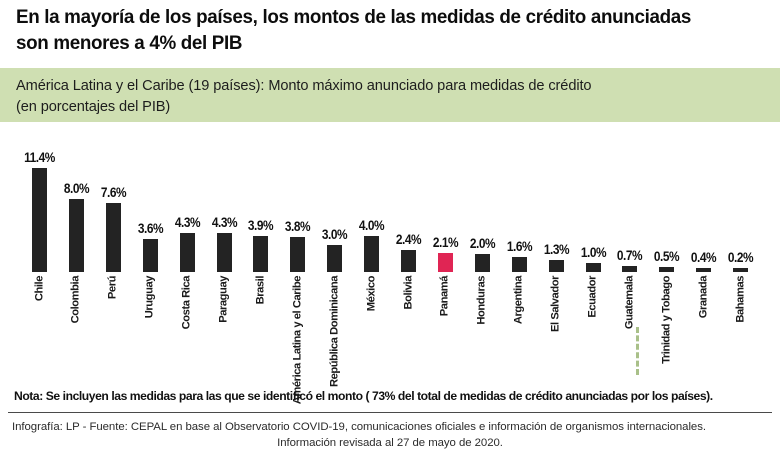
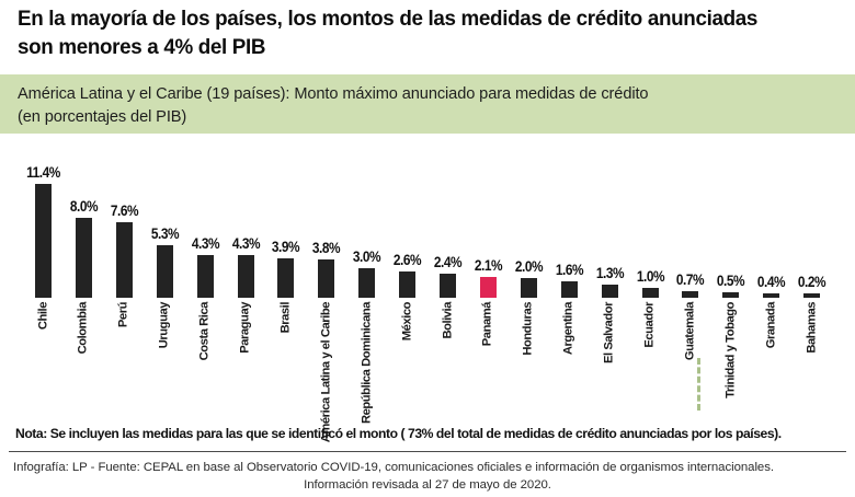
Uruguay: 3.6% -> 5.3%
México: 4.0% -> 2.6%
